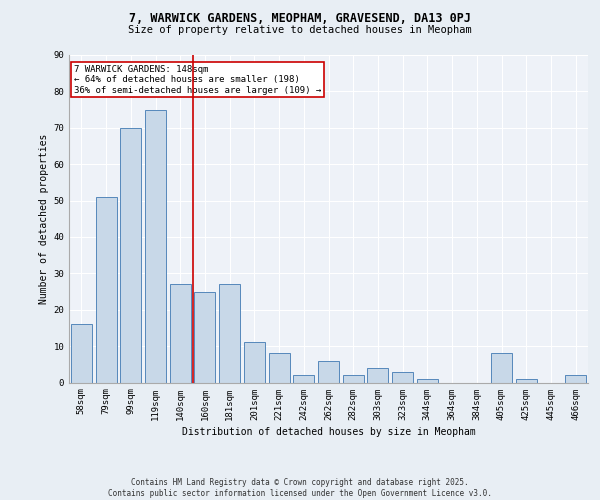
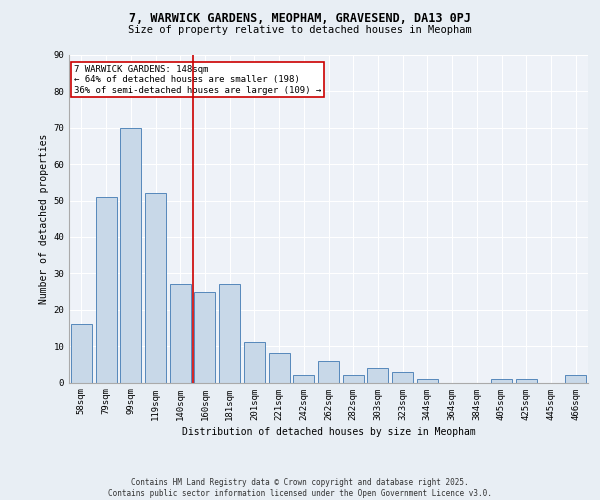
119sqm: 75 -> 52
405sqm: 8 -> 1
